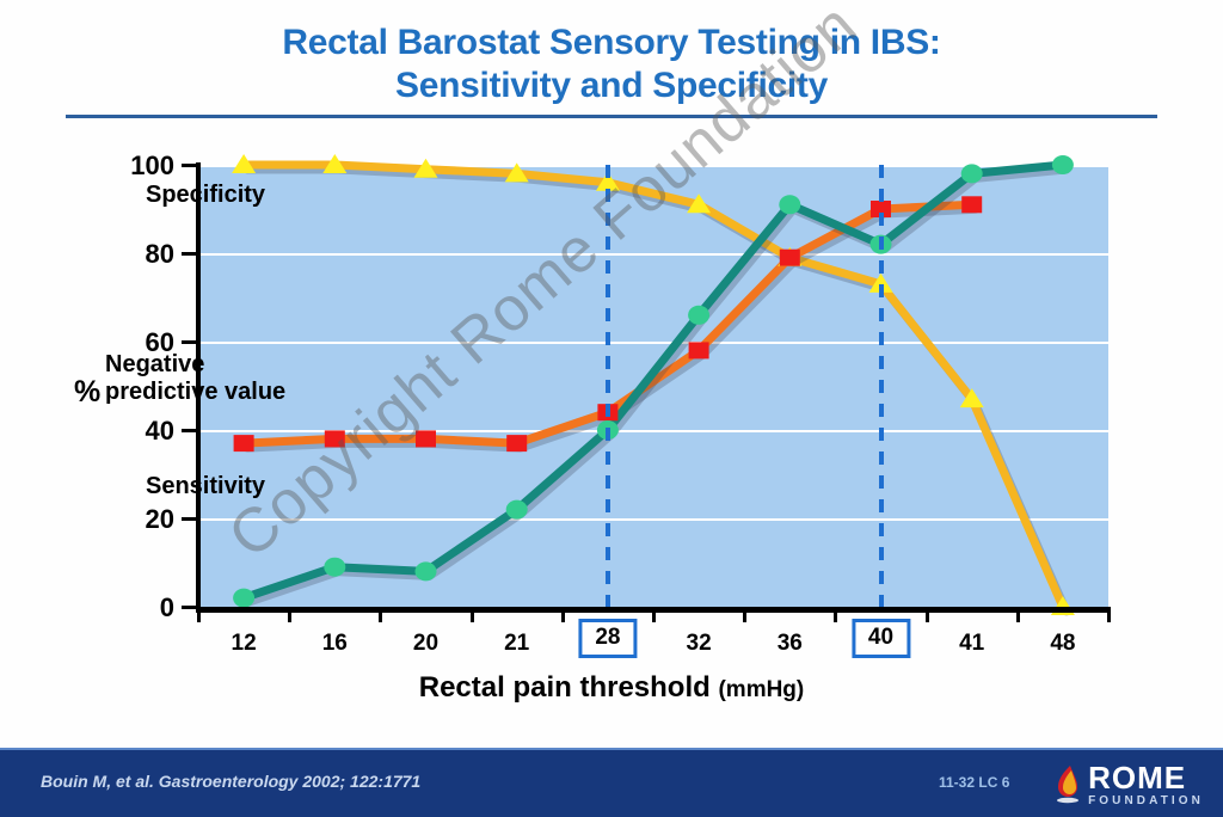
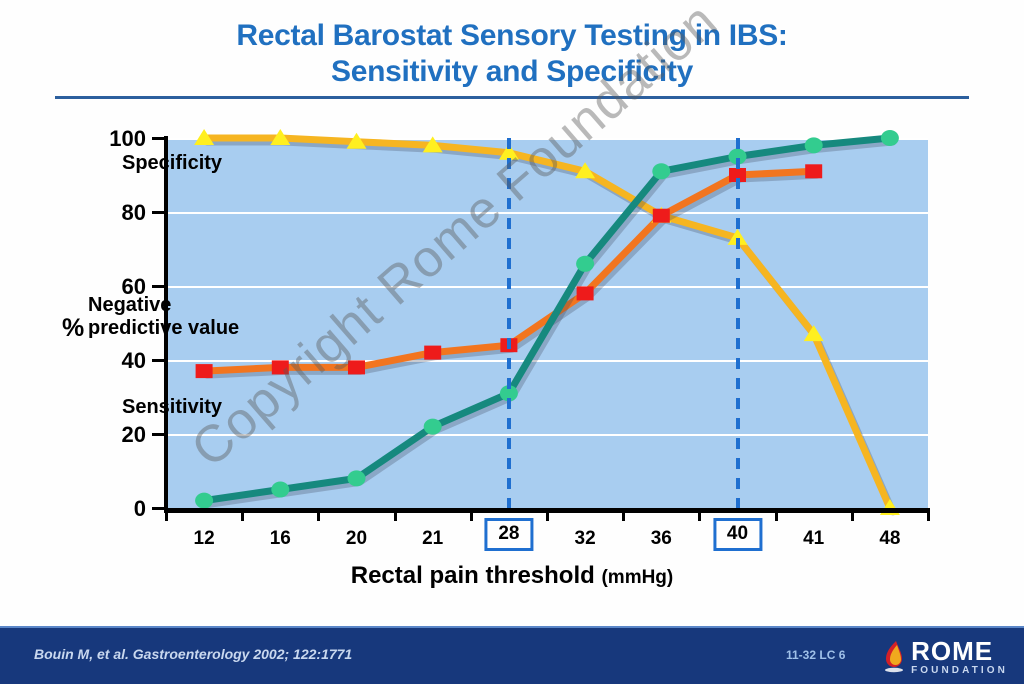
Sensitivity/16: 9 -> 5
Negative predictive value/21: 37 -> 42
Sensitivity/28: 40 -> 31
Sensitivity/40: 82 -> 95
